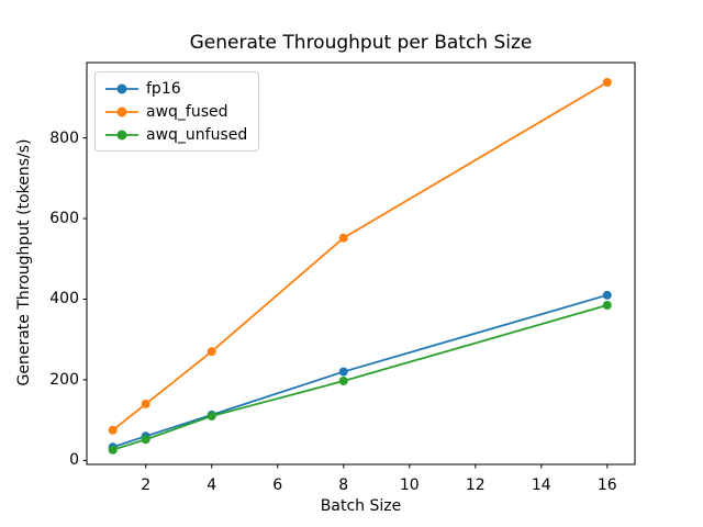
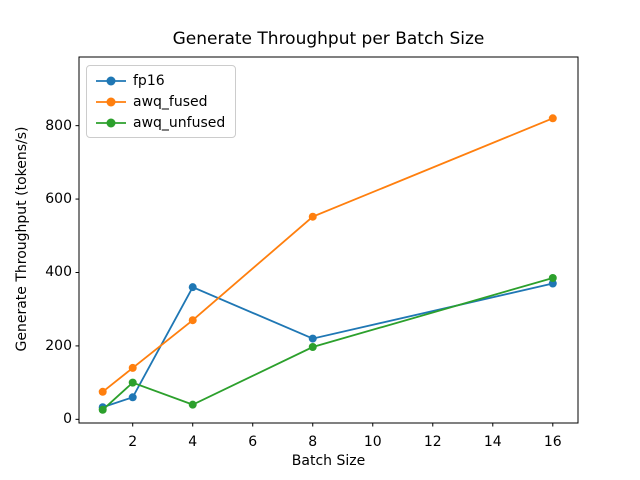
awq_unfused/2: 50 -> 100
fp16/4: 110 -> 360
awq_unfused/4: 110 -> 40
fp16/16: 410 -> 370
awq_fused/16: 940 -> 820
